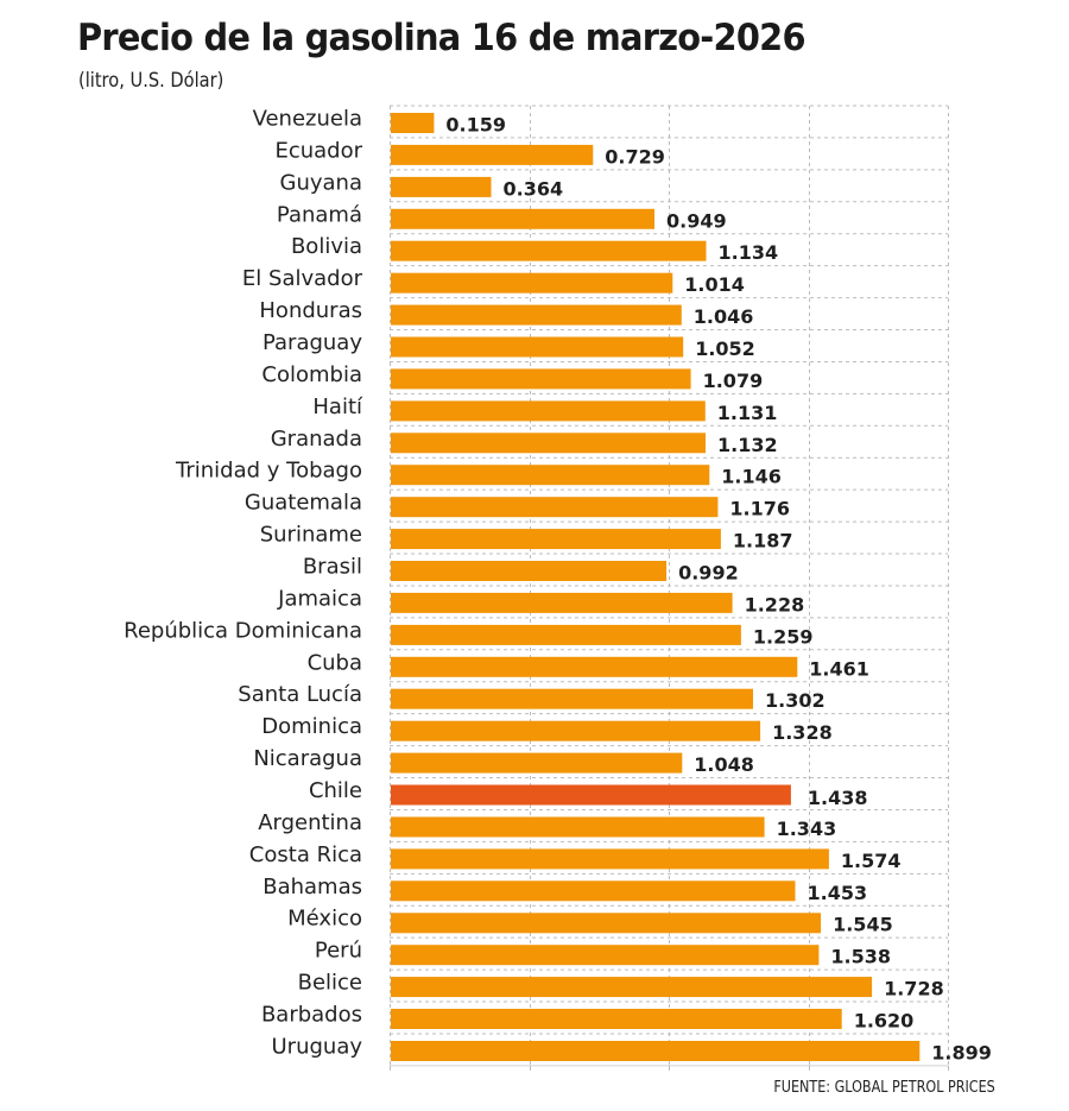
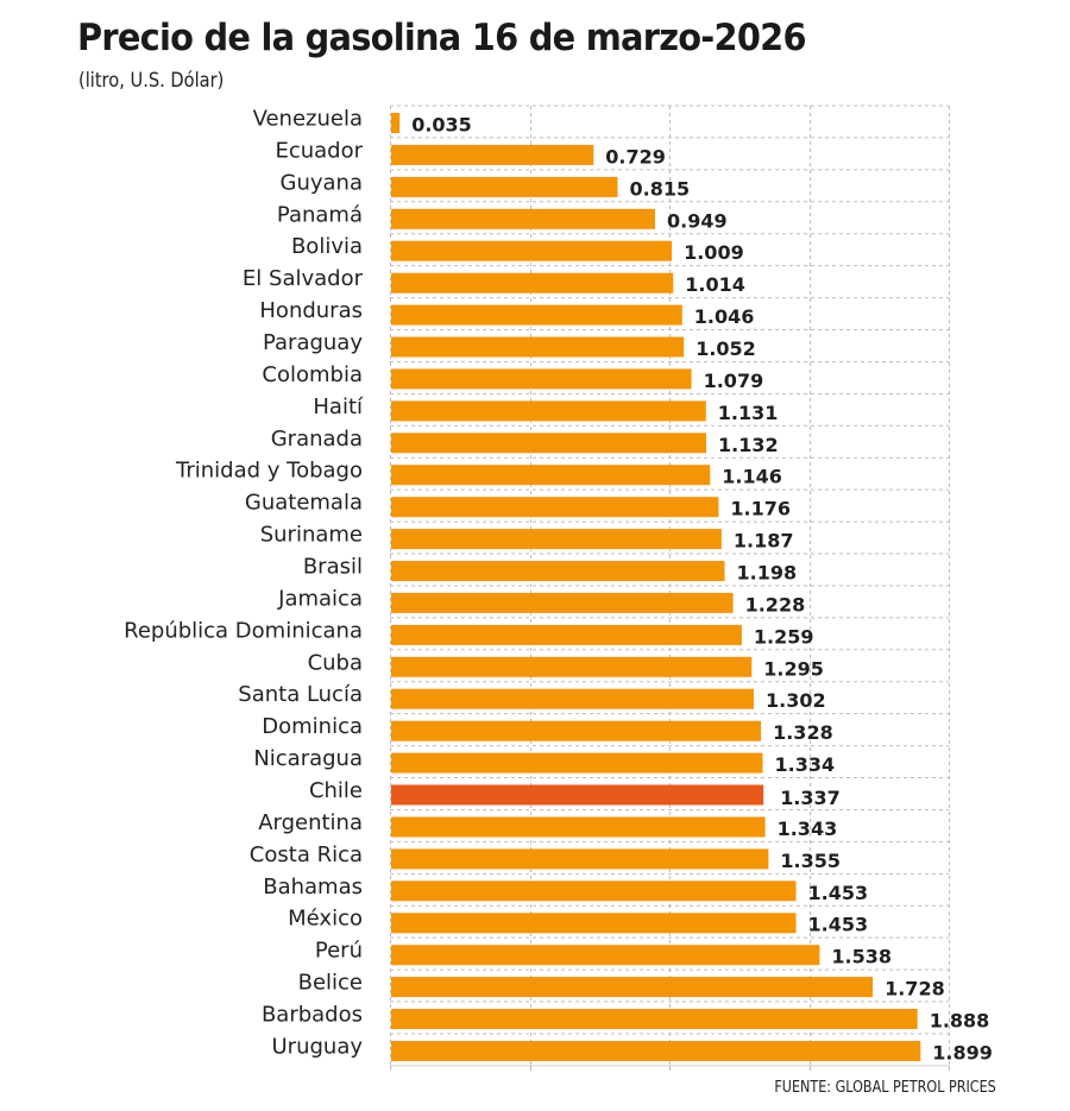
Venezuela: 0.159 -> 0.035
Guyana: 0.364 -> 0.815
Bolivia: 1.134 -> 1.009
Brasil: 0.992 -> 1.198
Cuba: 1.461 -> 1.295
Nicaragua: 1.048 -> 1.334
Chile: 1.438 -> 1.337
Costa Rica: 1.574 -> 1.355
México: 1.545 -> 1.453
Barbados: 1.620 -> 1.888
